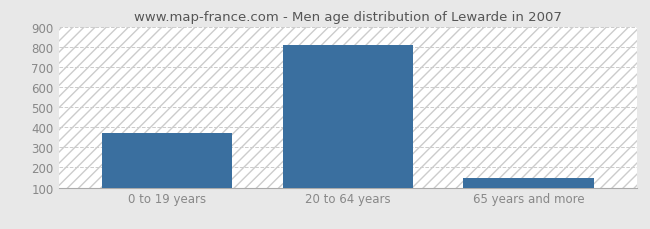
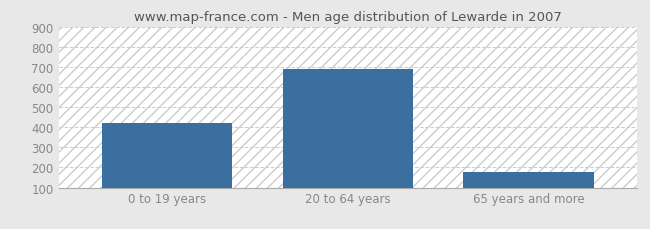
0 to 19 years: 370 -> 420
20 to 64 years: 810 -> 690
65 years and more: 150 -> 180
